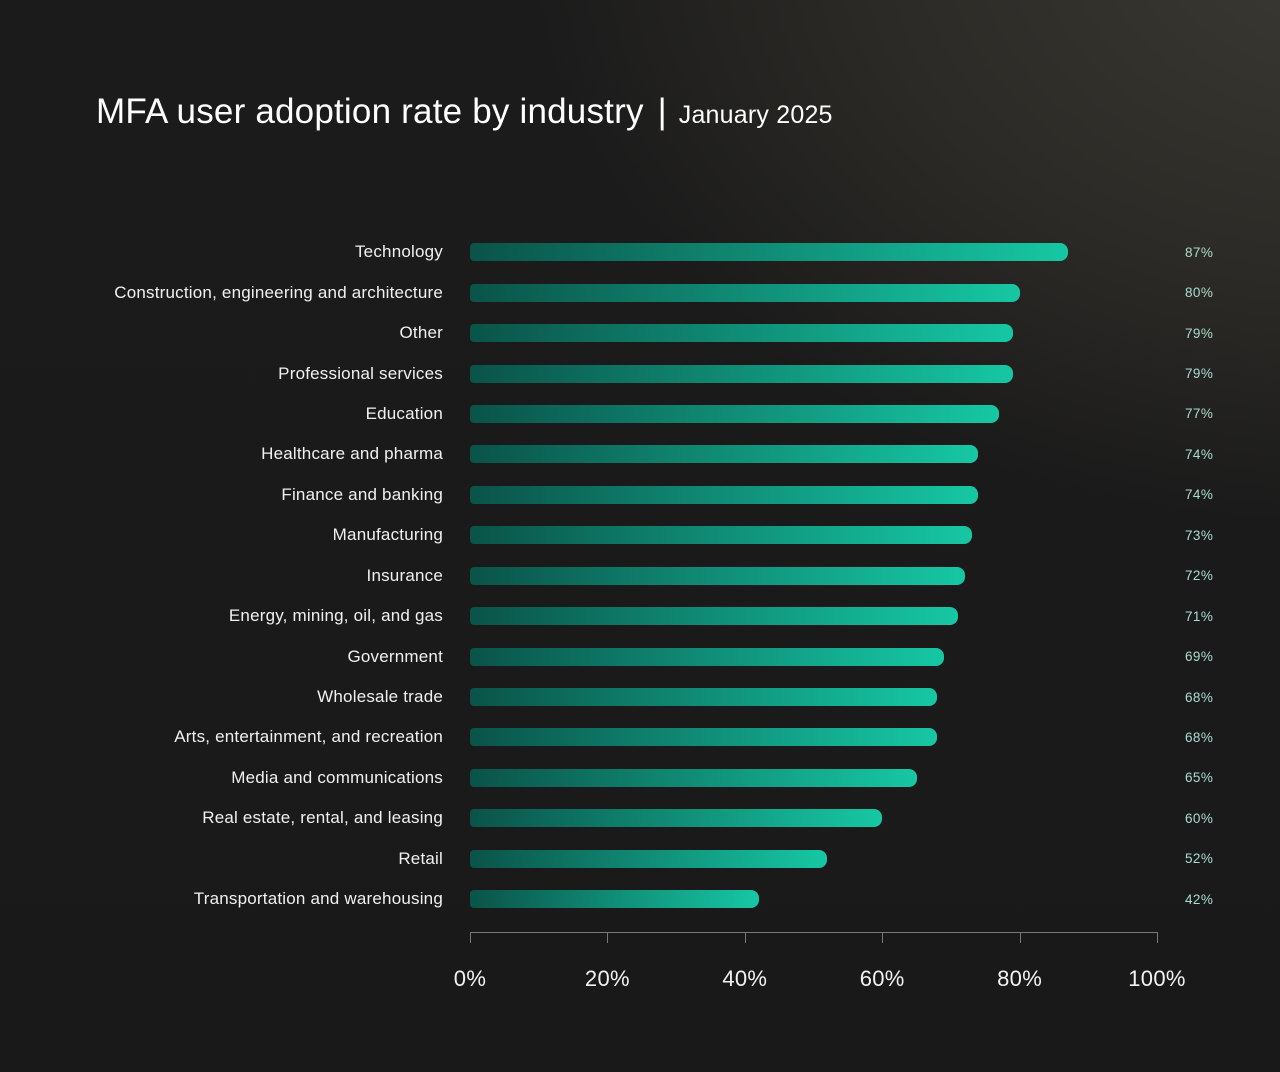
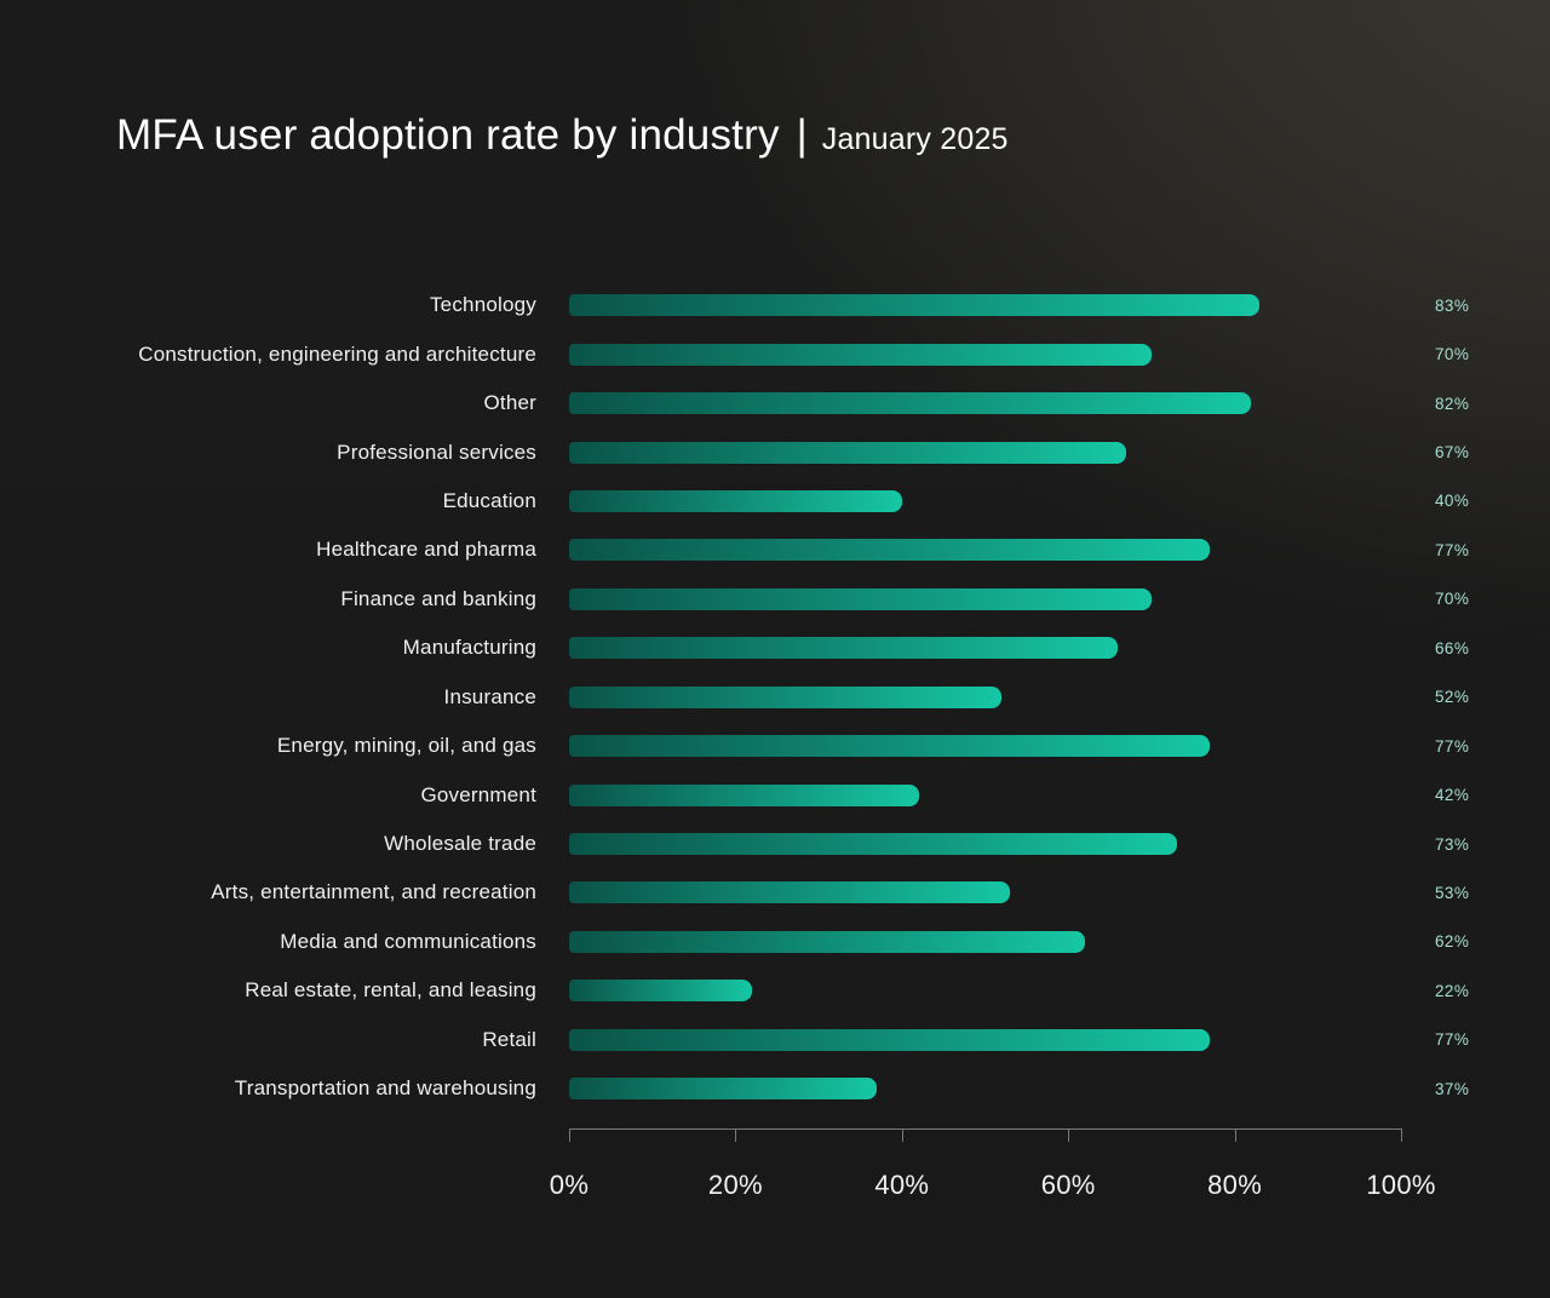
Technology: 87% -> 83%
Construction, engineering and architecture: 80% -> 70%
Other: 79% -> 82%
Professional services: 79% -> 67%
Education: 77% -> 40%
Healthcare and pharma: 74% -> 77%
Finance and banking: 74% -> 70%
Manufacturing: 73% -> 66%
Insurance: 72% -> 52%
Energy, mining, oil, and gas: 71% -> 77%
Government: 69% -> 42%
Wholesale trade: 68% -> 73%
Arts, entertainment, and recreation: 68% -> 53%
Media and communications: 65% -> 62%
Real estate, rental, and leasing: 60% -> 22%
Retail: 52% -> 77%
Transportation and warehousing: 42% -> 37%
